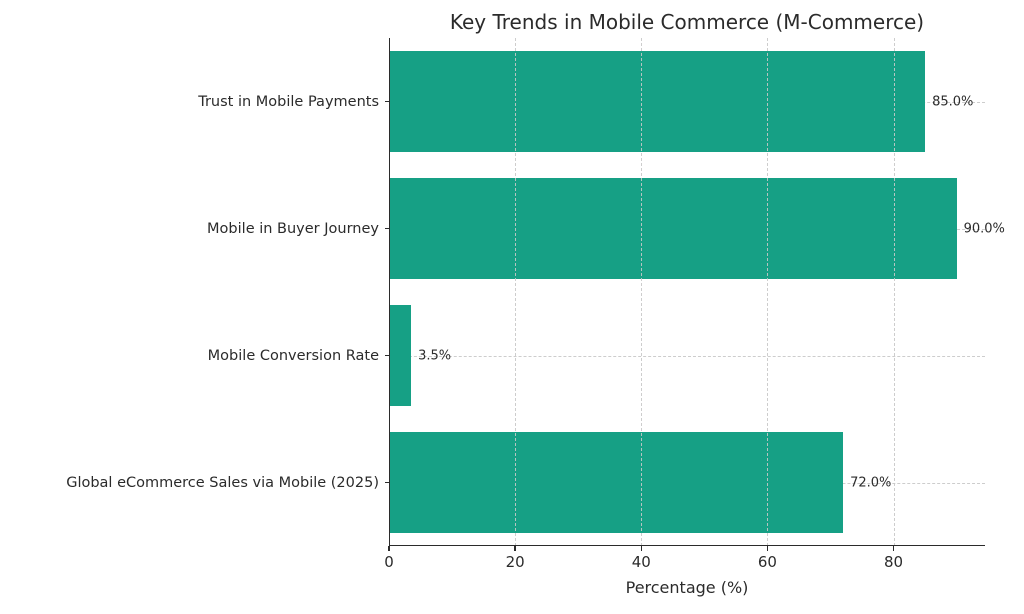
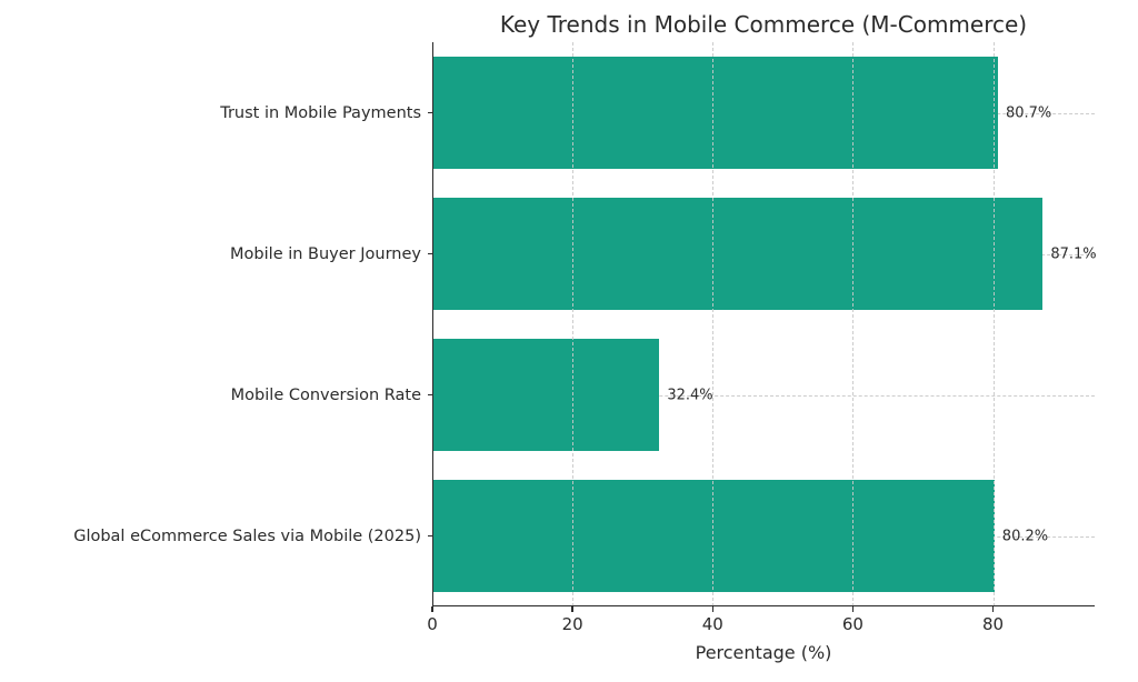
Global eCommerce Sales via Mobile (2025): 72.0% -> 80.2%
Mobile Conversion Rate: 3.5% -> 32.4%
Mobile in Buyer Journey: 90.0% -> 87.1%
Trust in Mobile Payments: 85.0% -> 80.7%
